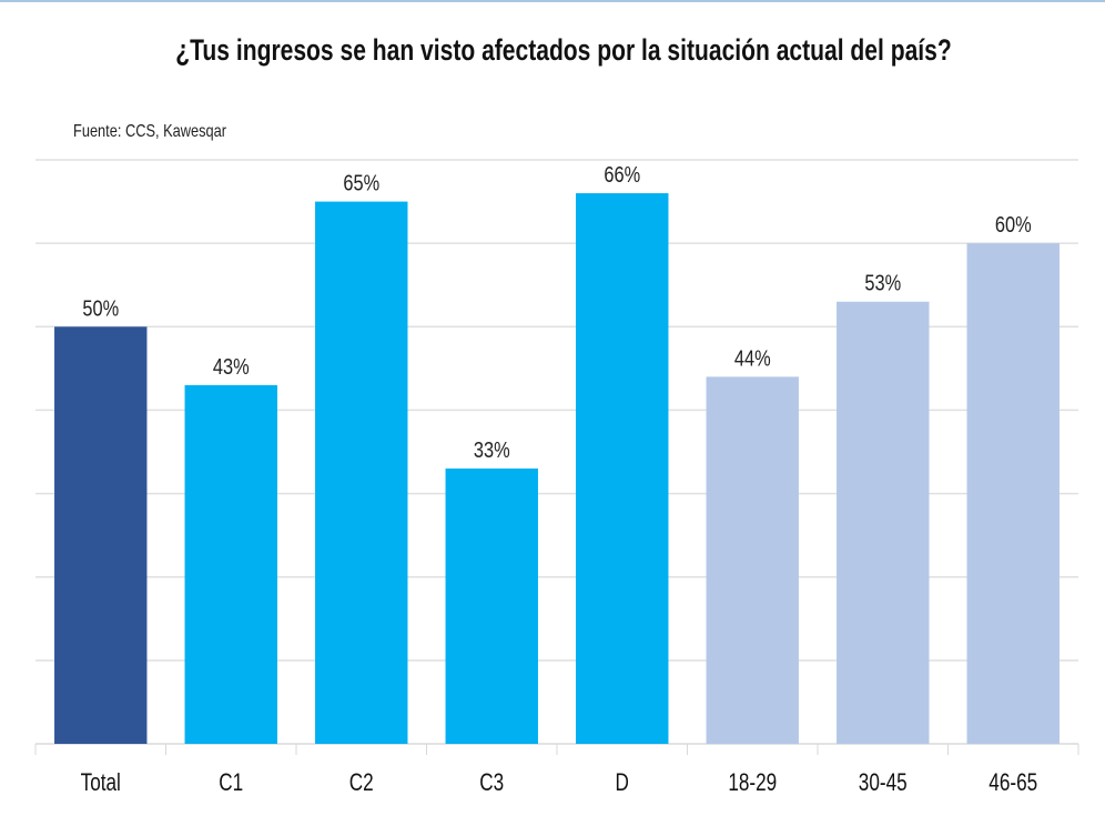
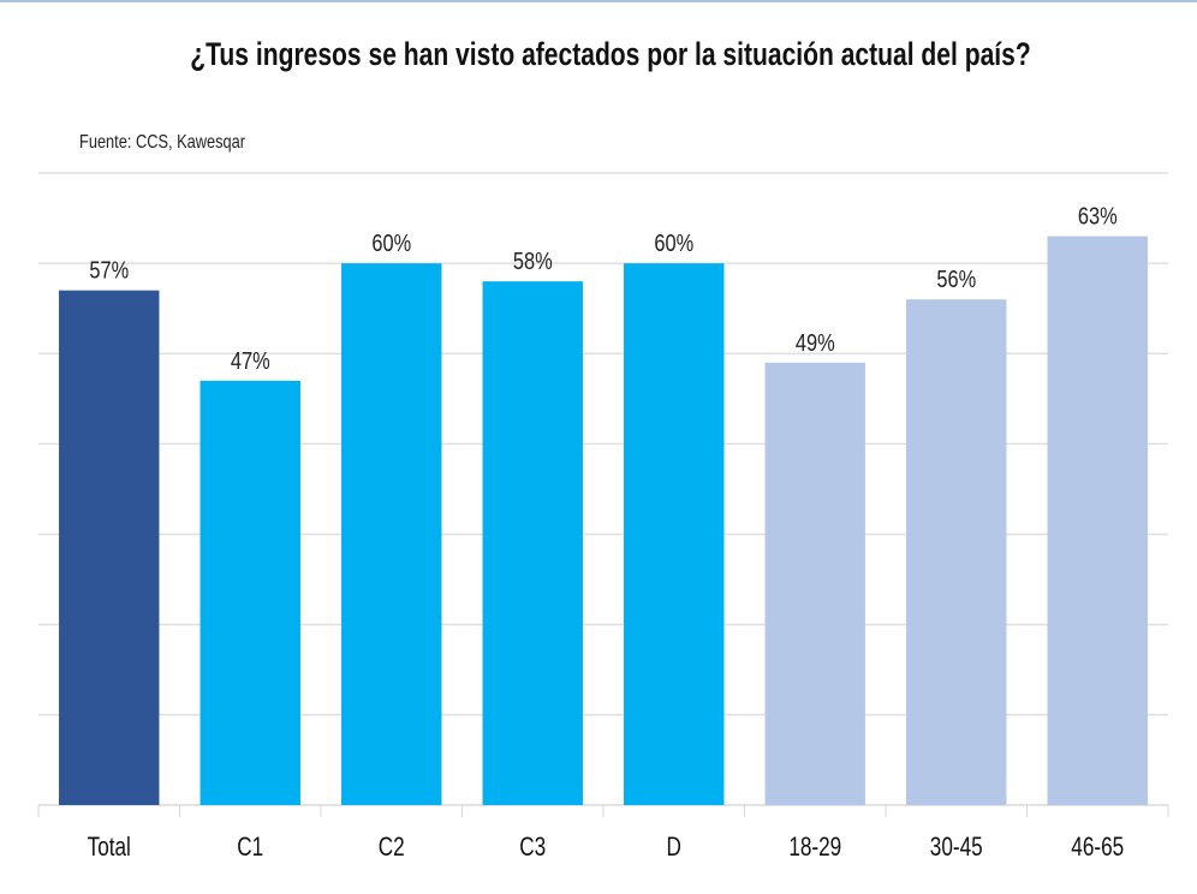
Total: 50% -> 57%
C1: 43% -> 47%
C2: 65% -> 60%
C3: 33% -> 58%
D: 66% -> 60%
18-29: 44% -> 49%
30-45: 53% -> 56%
46-65: 60% -> 63%
